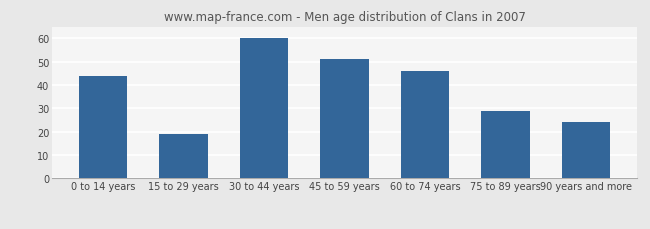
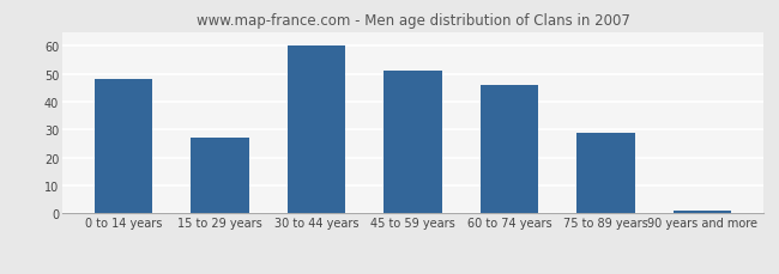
0 to 14 years: 44 -> 48
15 to 29 years: 19 -> 27
90 years and more: 24 -> 1
